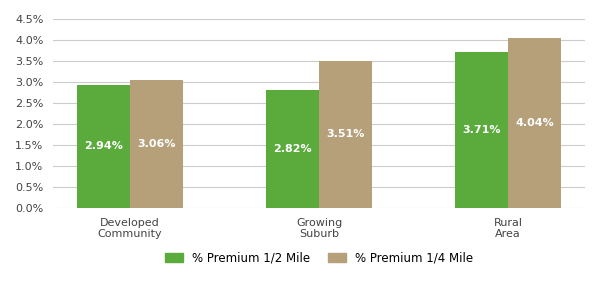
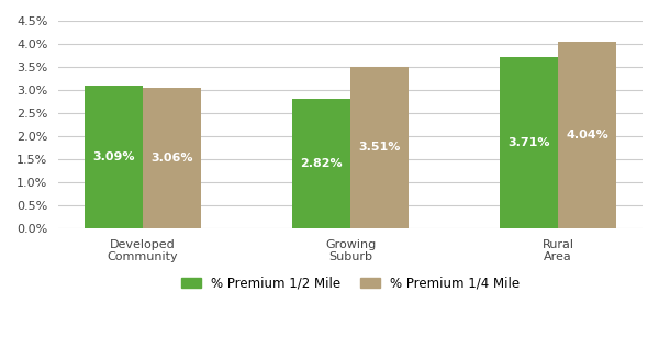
% Premium 1/2 Mile/Developed Community: 2.94% -> 3.09%
